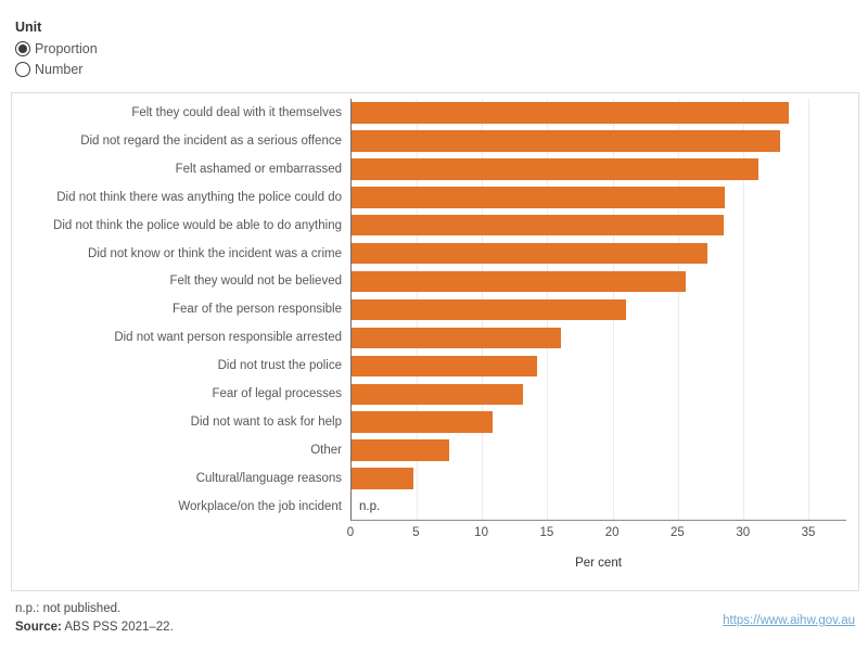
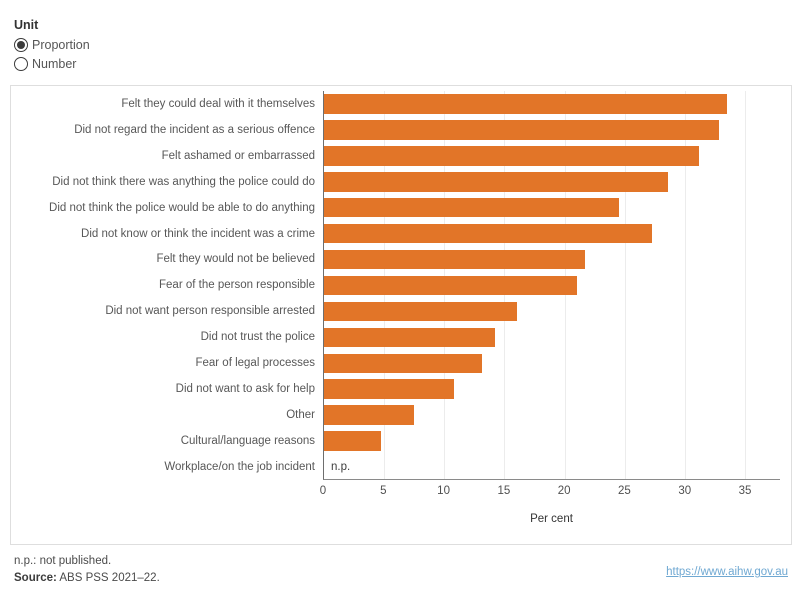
Did not think the police would be able to do anything: 28.5 -> 24.5
Felt they would not be believed: 25.6 -> 21.7
